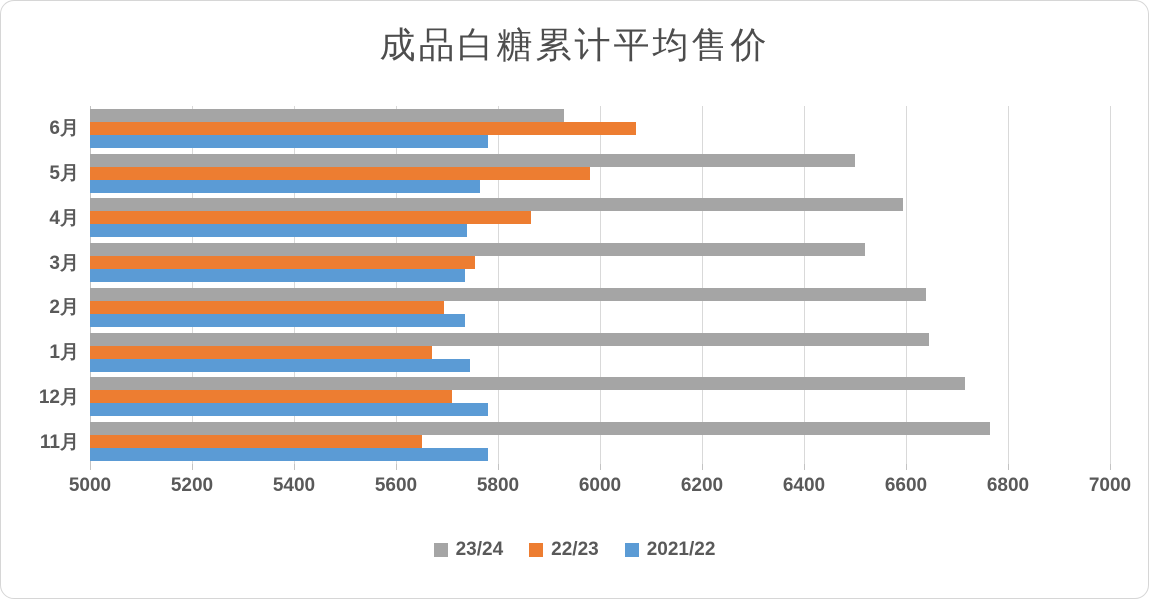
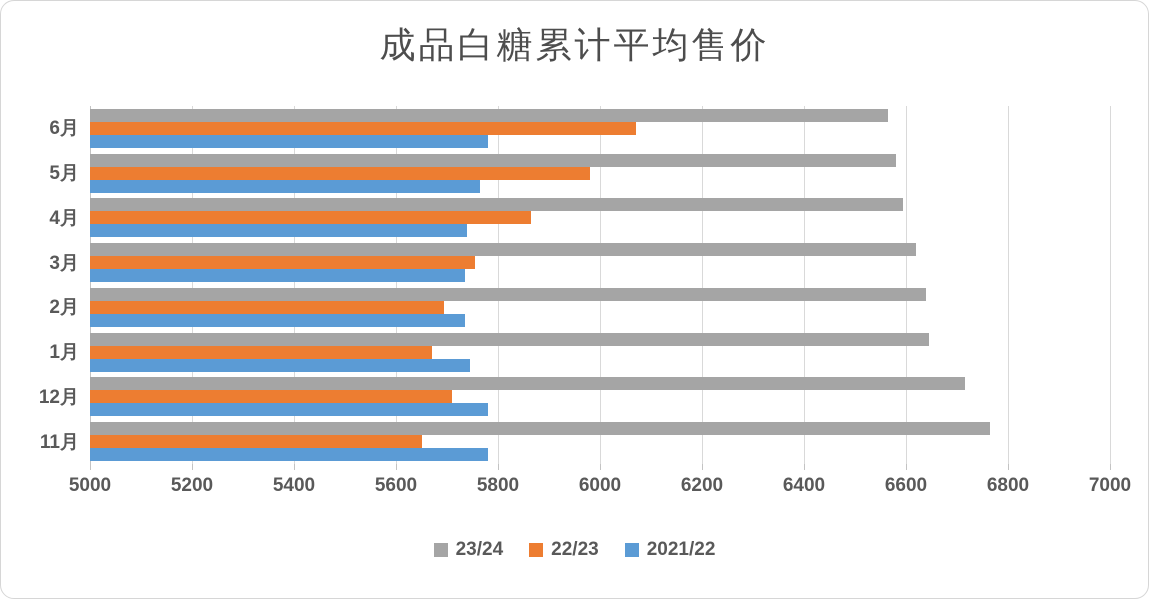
23/24/6月: 5930 -> 6560
23/24/5月: 6500 -> 6580
23/24/3月: 6520 -> 6620
